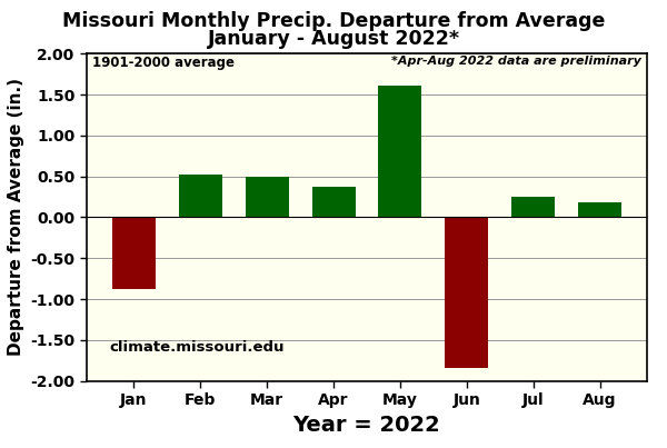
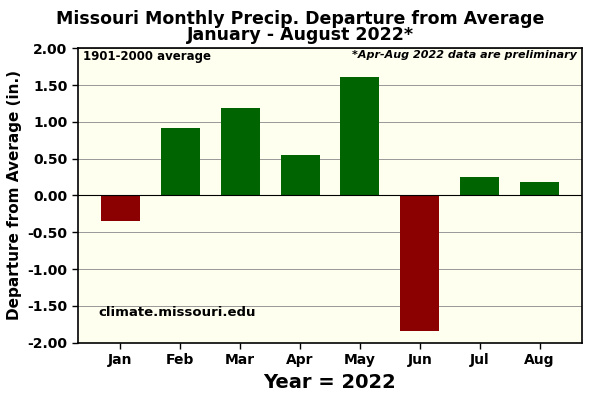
Jan: -0.88 -> -0.35
Feb: 0.52 -> 0.92
Mar: 0.50 -> 1.19
Apr: 0.38 -> 0.55
